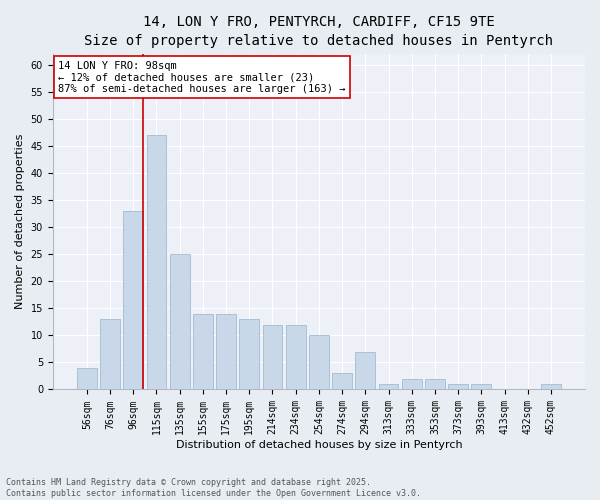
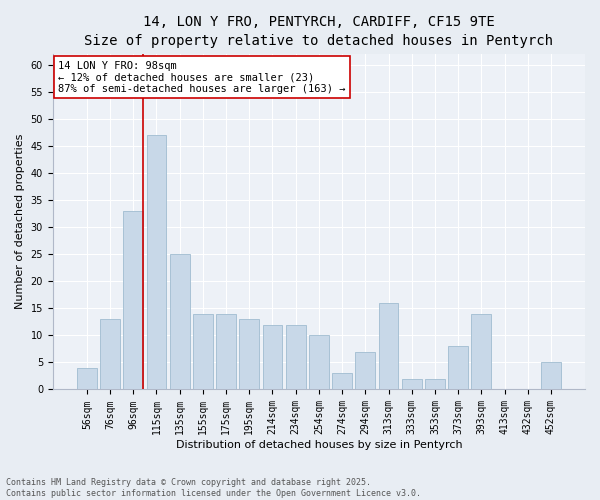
313sqm: 1 -> 16
373sqm: 1 -> 8
393sqm: 1 -> 14
452sqm: 1 -> 5
